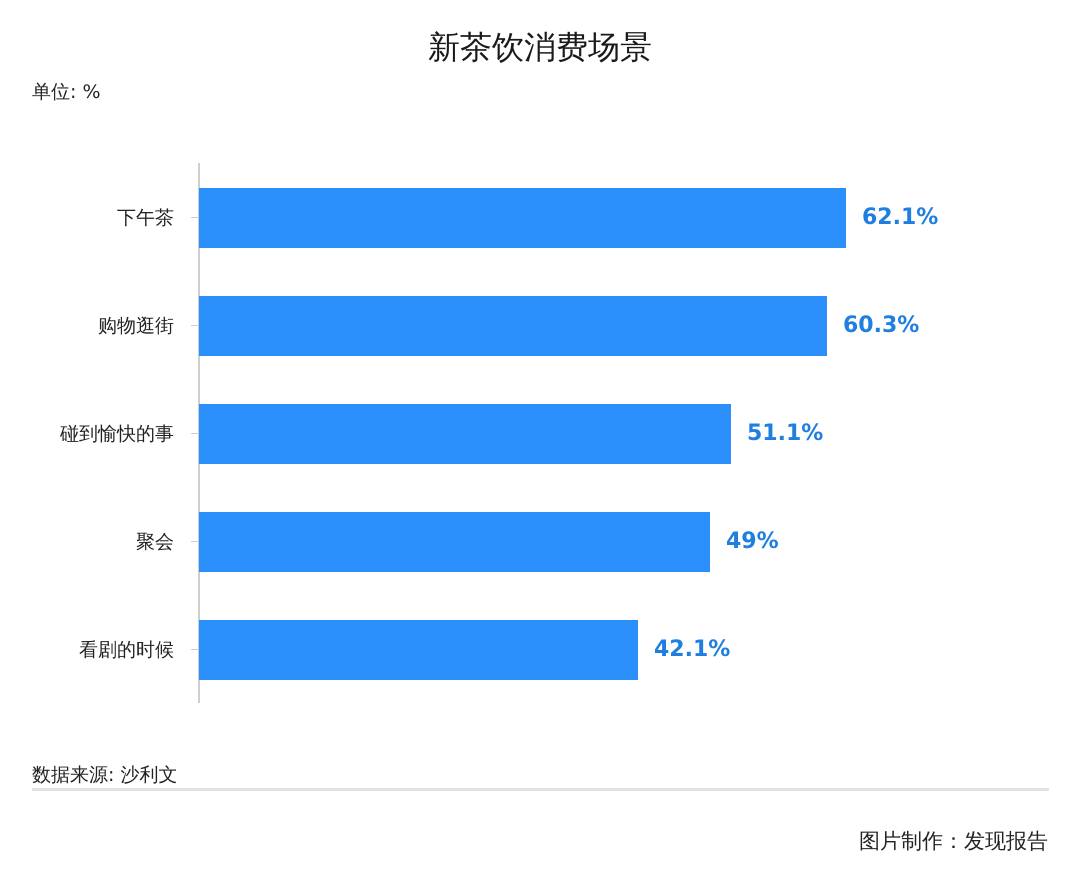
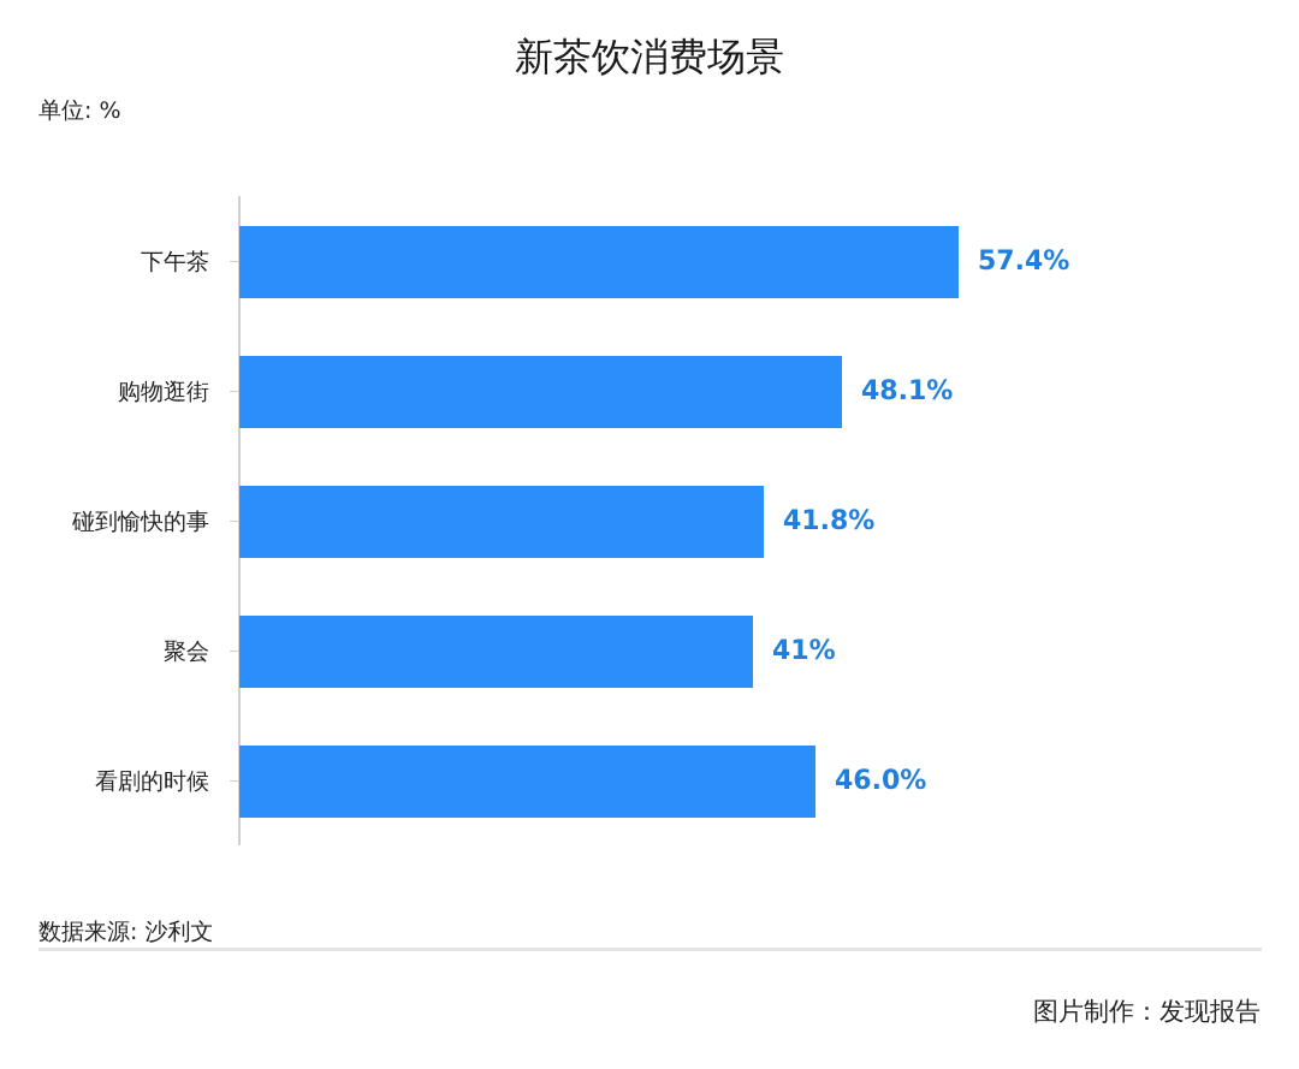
下午茶: 62.1% -> 57.4%
购物逛街: 60.3% -> 48.1%
碰到愉快的事: 51.1% -> 41.8%
聚会: 49% -> 41%
看剧的时候: 42.1% -> 46.0%
